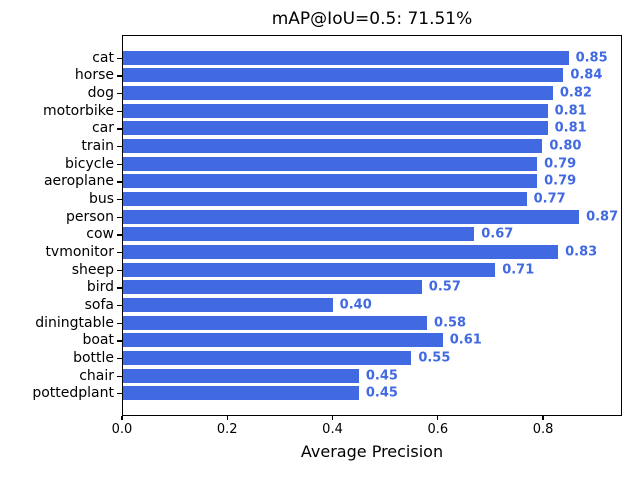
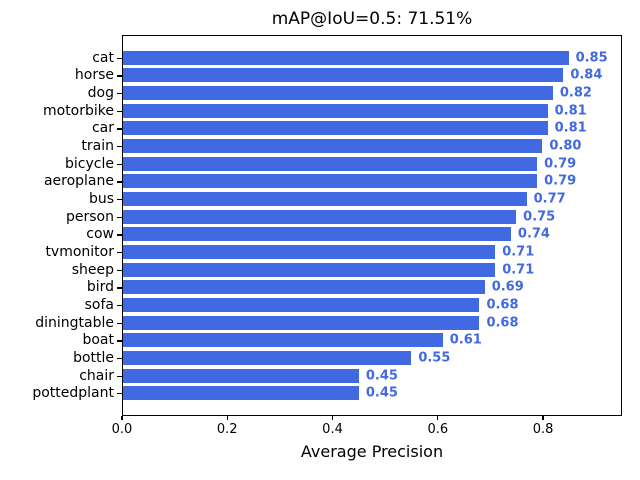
person: 0.87 -> 0.75
cow: 0.67 -> 0.74
tvmonitor: 0.83 -> 0.71
bird: 0.57 -> 0.69
sofa: 0.40 -> 0.68
diningtable: 0.58 -> 0.68
